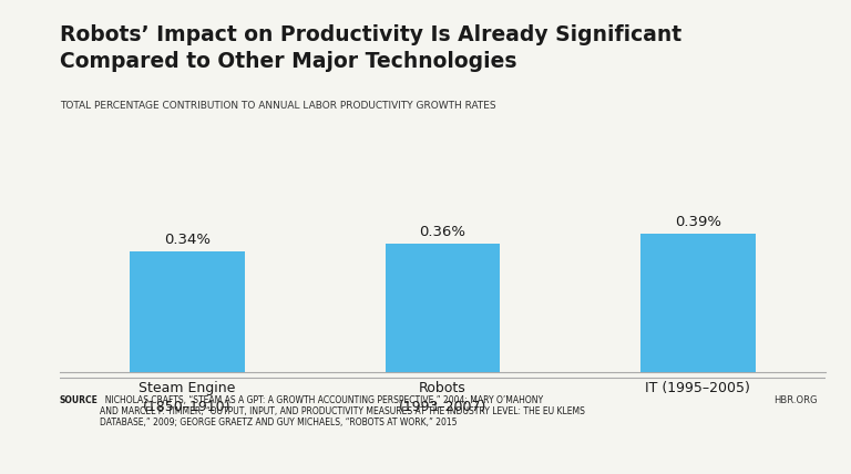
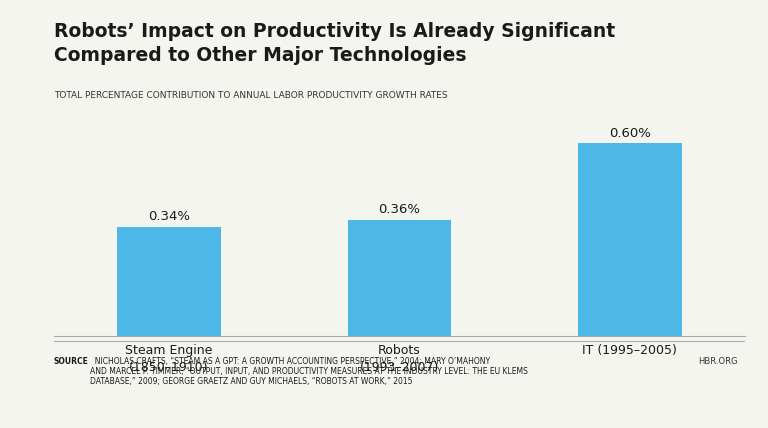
IT (1995–2005): 0.39% -> 0.60%
